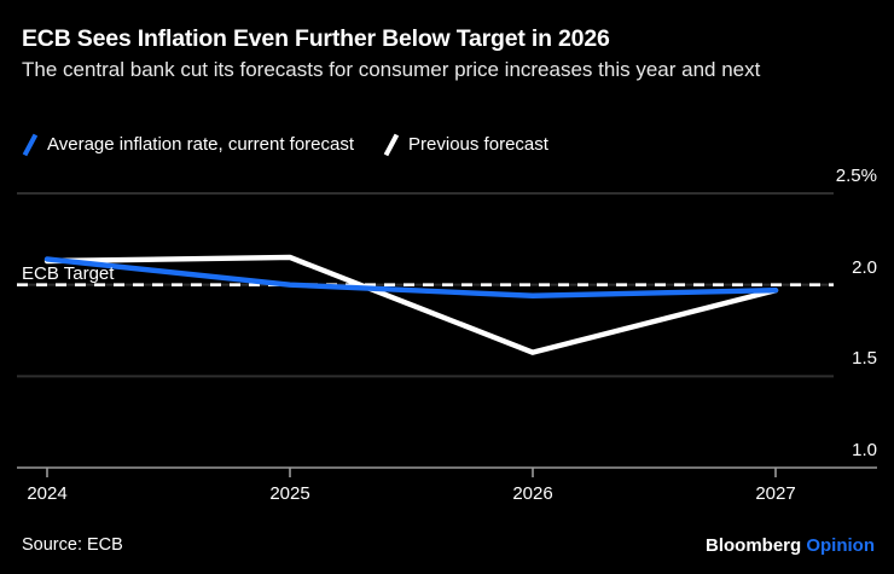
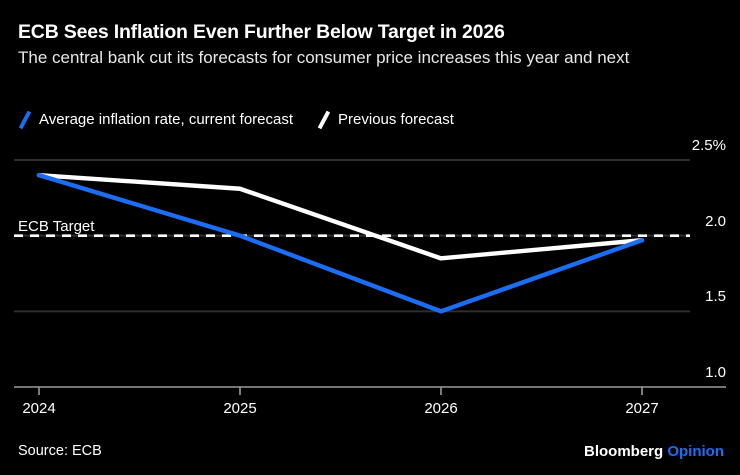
Average inflation rate, current forecast/2024: 2.14% -> 2.40%
Previous forecast/2024: 2.13% -> 2.40%
Previous forecast/2025: 2.15% -> 2.31%
Average inflation rate, current forecast/2026: 1.94% -> 1.50%
Previous forecast/2026: 1.63% -> 1.85%
